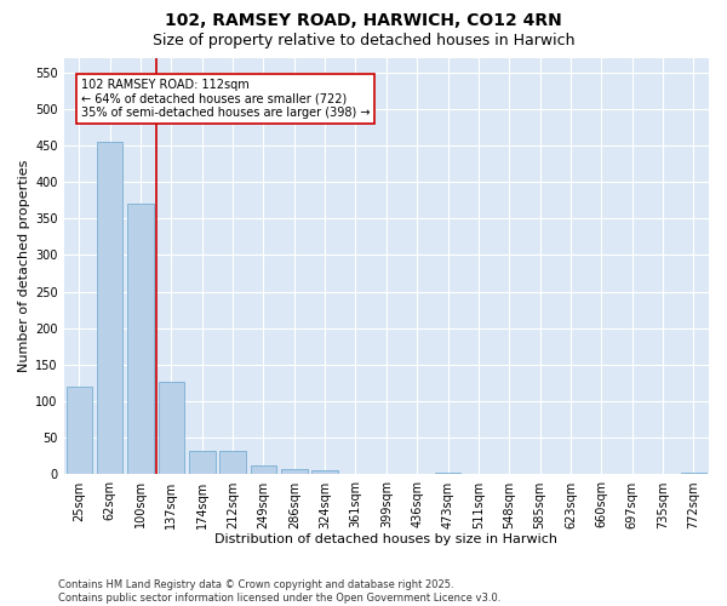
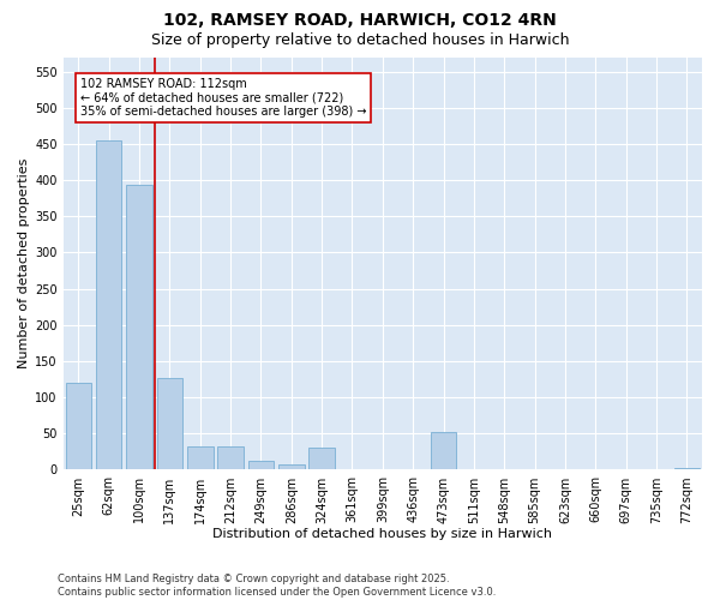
100sqm: 370 -> 394
324sqm: 5 -> 30
473sqm: 2 -> 52
